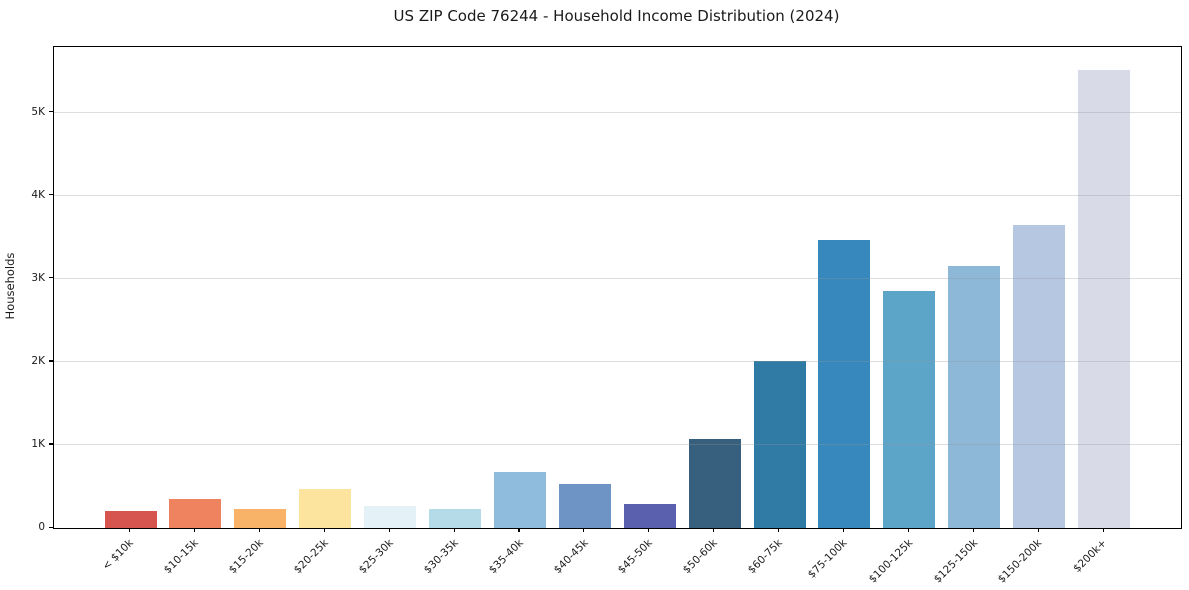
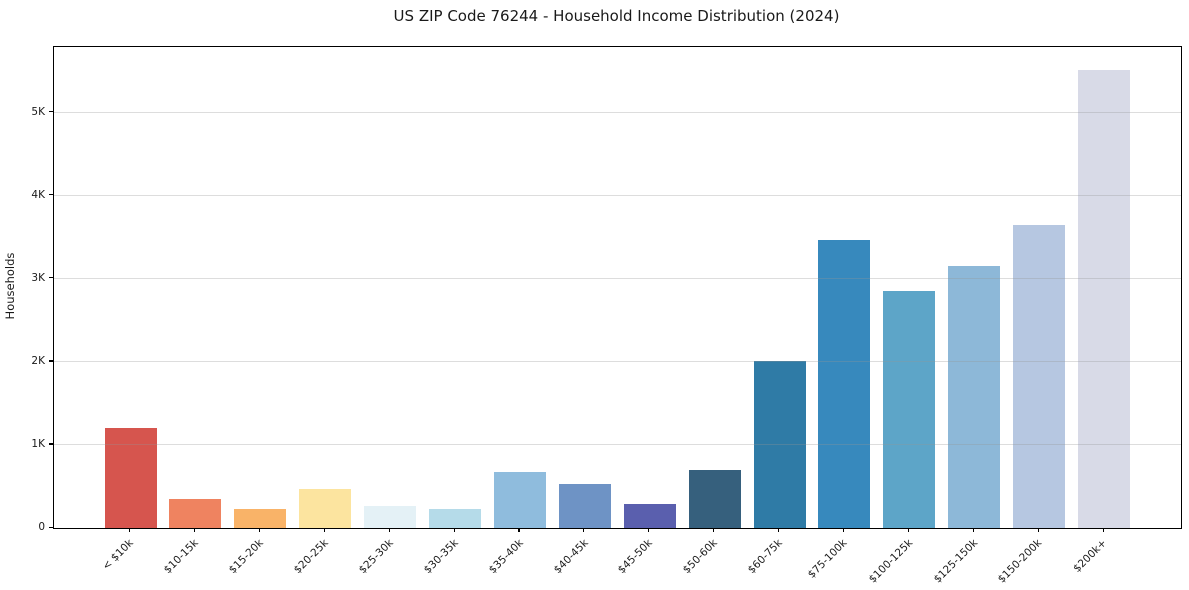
< $10k: 0.2K -> 1.2K
$50-60k: 1.1K -> 0.7K
